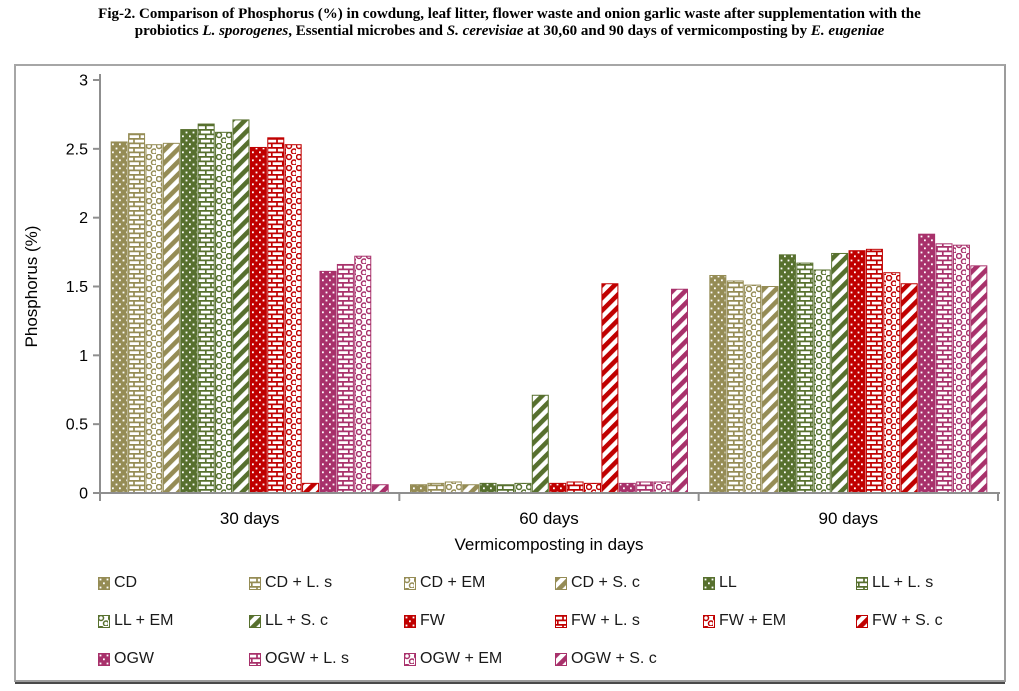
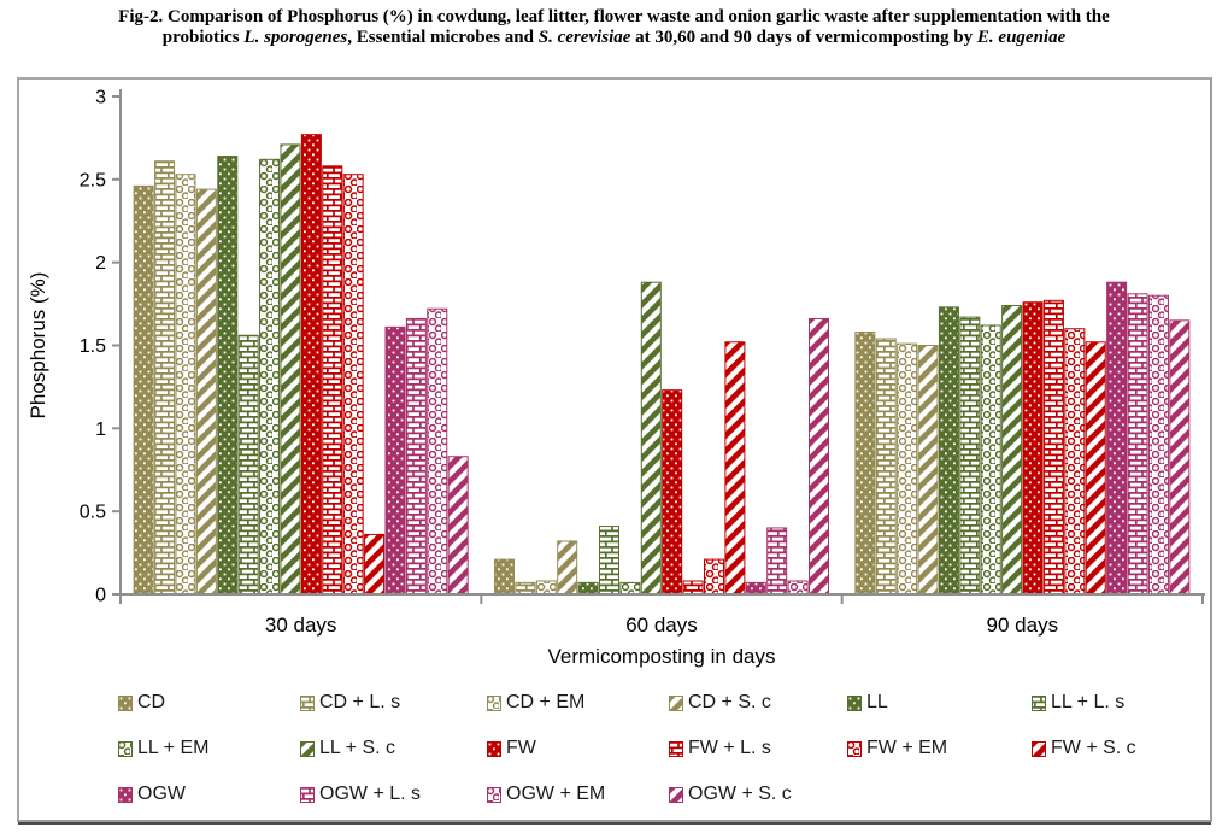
CD/30 days: 2.55 -> 2.46
CD + S. c/30 days: 2.54 -> 2.44
LL + L. s/30 days: 2.68 -> 1.56
FW/30 days: 2.51 -> 2.77
FW + S. c/30 days: 0.07 -> 0.36
OGW + S. c/30 days: 0.06 -> 0.83
CD/60 days: 0.06 -> 0.21
CD + S. c/60 days: 0.06 -> 0.32
LL + L. s/60 days: 0.06 -> 0.41
LL + S. c/60 days: 0.71 -> 1.88
FW/60 days: 0.07 -> 1.23
FW + EM/60 days: 0.07 -> 0.21
OGW + L. s/60 days: 0.08 -> 0.40
OGW + S. c/60 days: 1.48 -> 1.66
